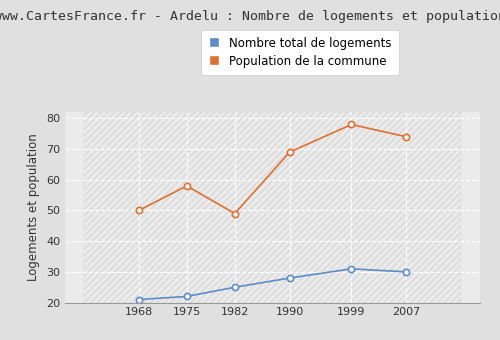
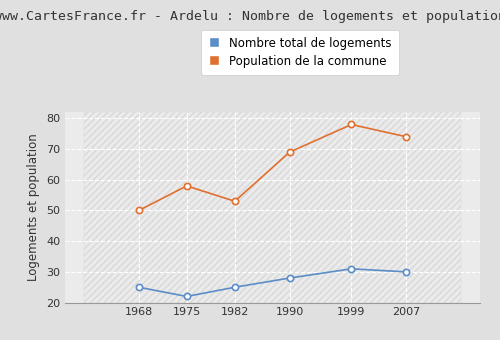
Nombre total de logements/1968: 21 -> 25
Population de la commune/1982: 49 -> 53
